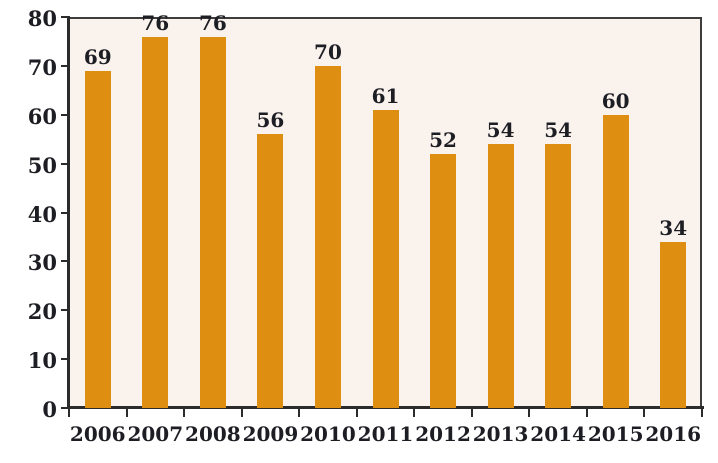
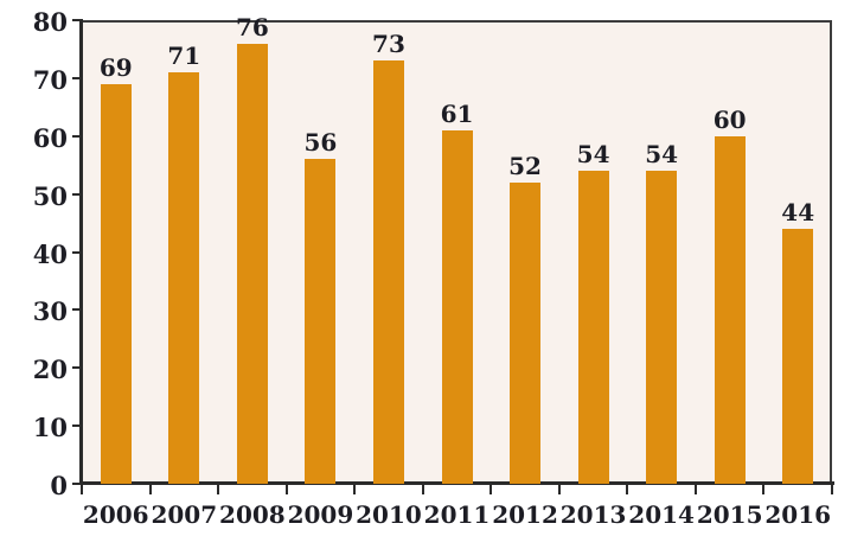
2007: 76 -> 71
2010: 70 -> 73
2016: 34 -> 44
